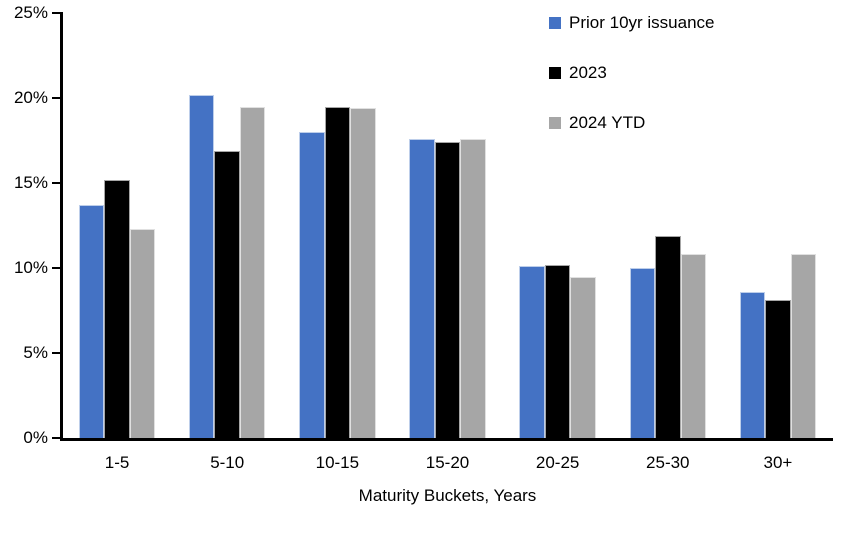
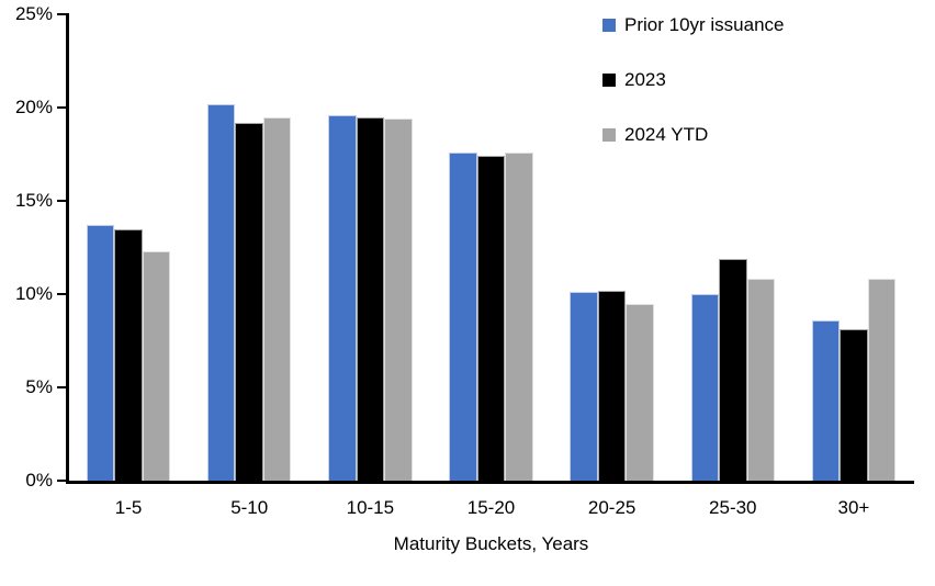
2023/1-5: 15.2% -> 13.5%
2023/5-10: 16.9% -> 19.2%
Prior 10yr issuance/10-15: 18.0% -> 19.6%
